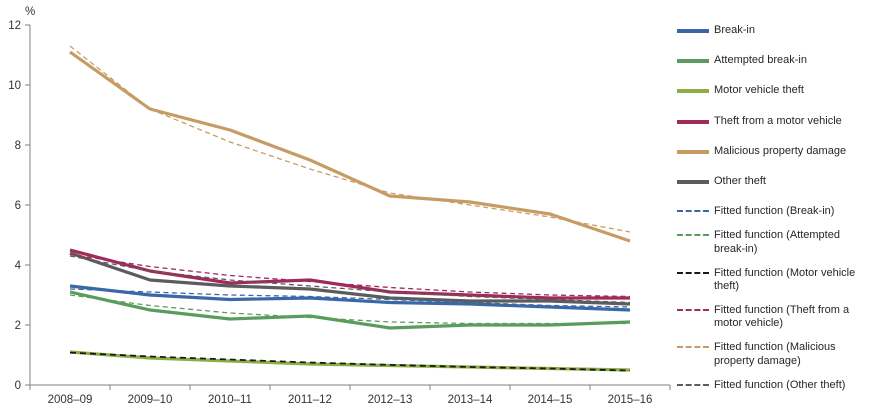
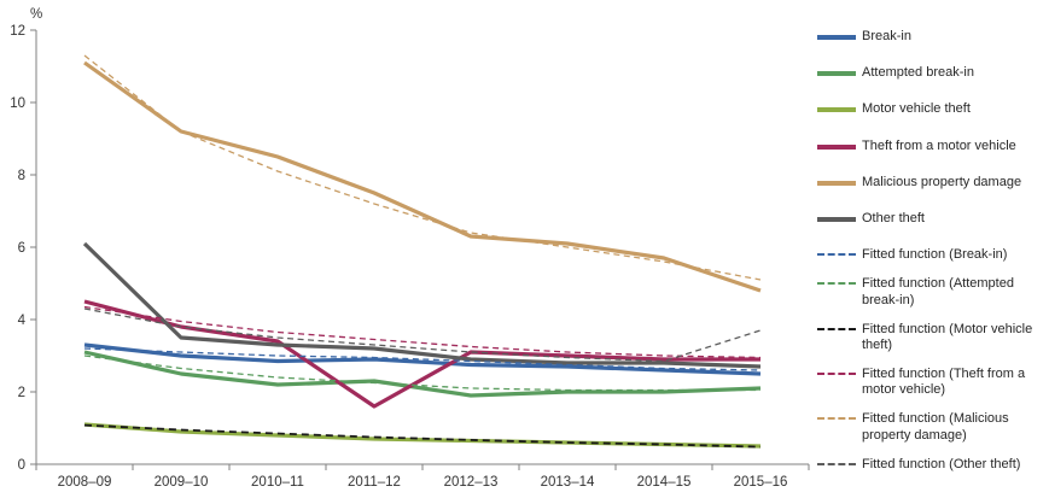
Other theft/2008–09: 4.4 -> 6.1
Theft from a motor vehicle/2011–12: 3.5 -> 1.6
Fitted function (Other theft)/2015–16: 2.8 -> 3.7
